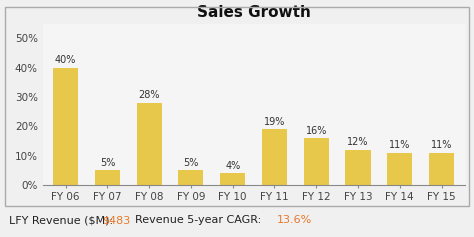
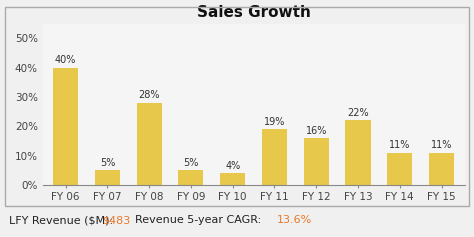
FY 13: 12% -> 22%
